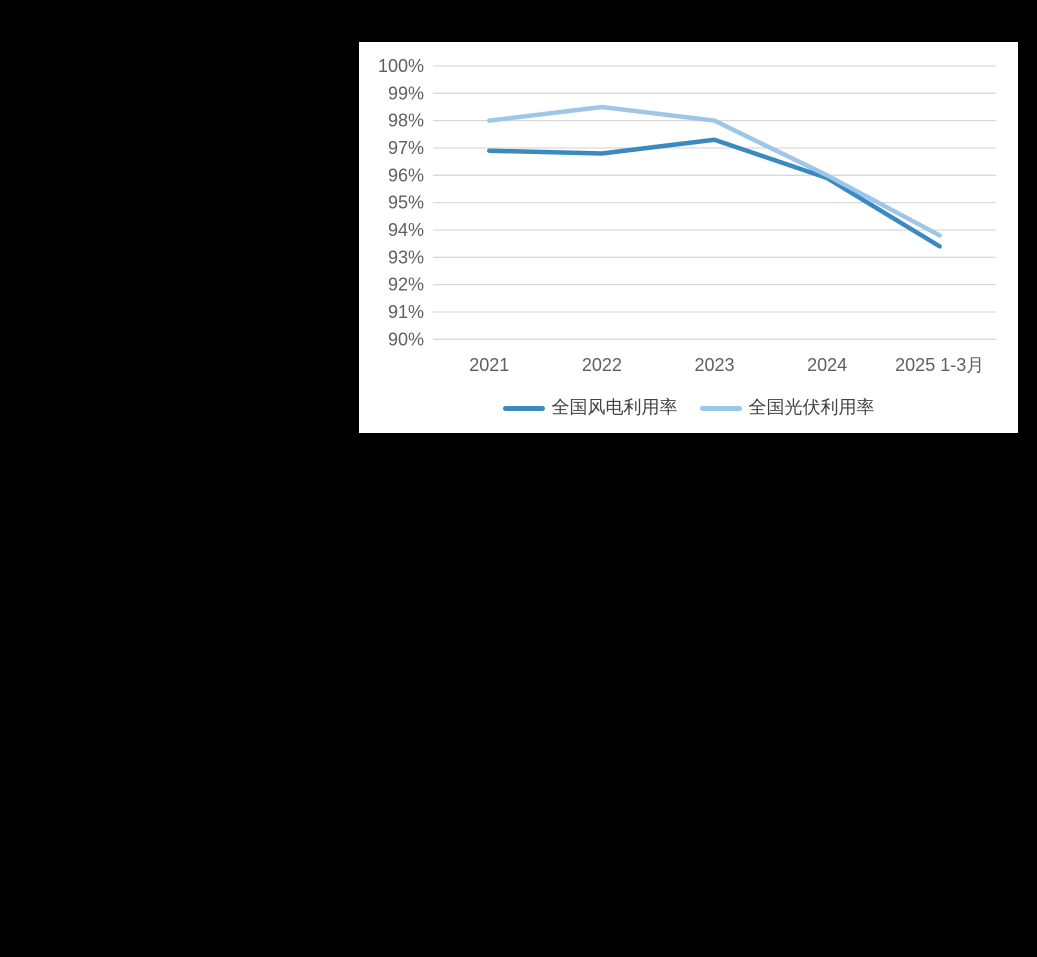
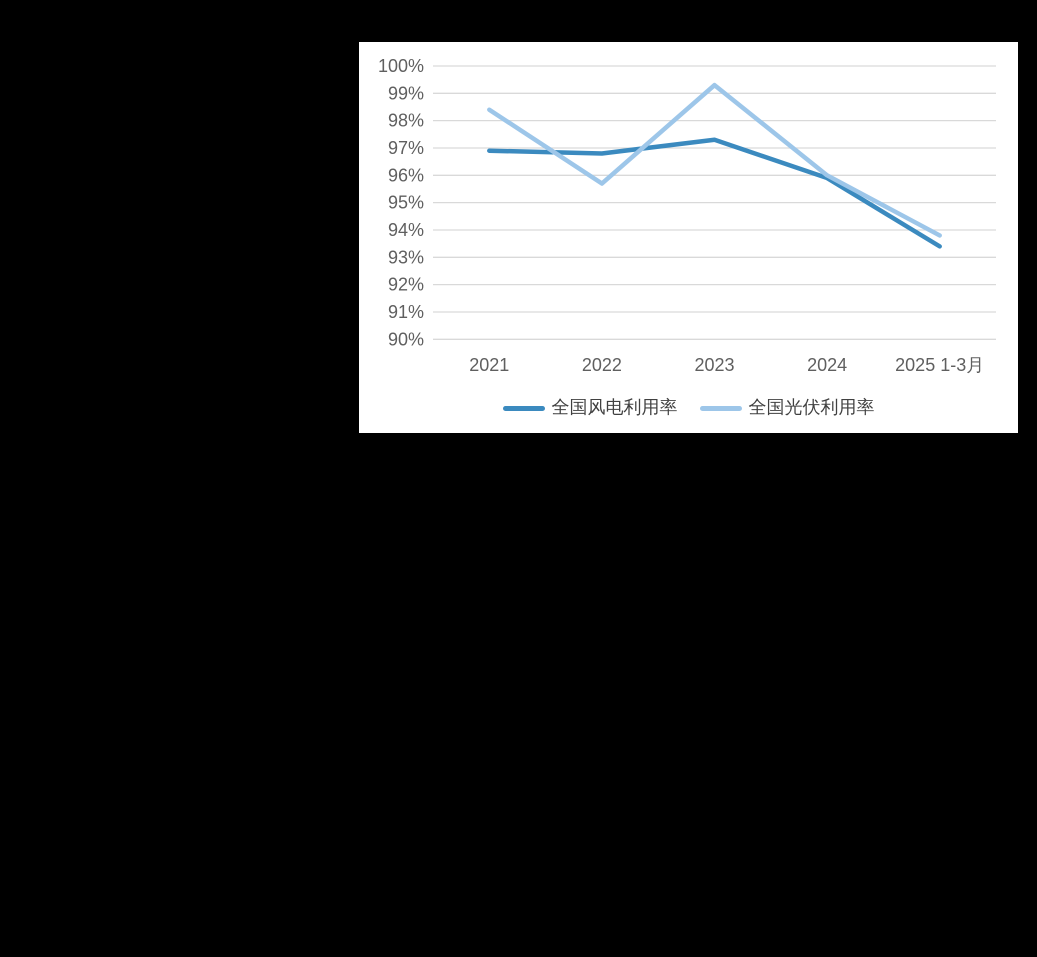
全国光伏利用率/2021: 98.0% -> 98.4%
全国光伏利用率/2022: 98.5% -> 95.7%
全国光伏利用率/2023: 98.0% -> 99.3%
